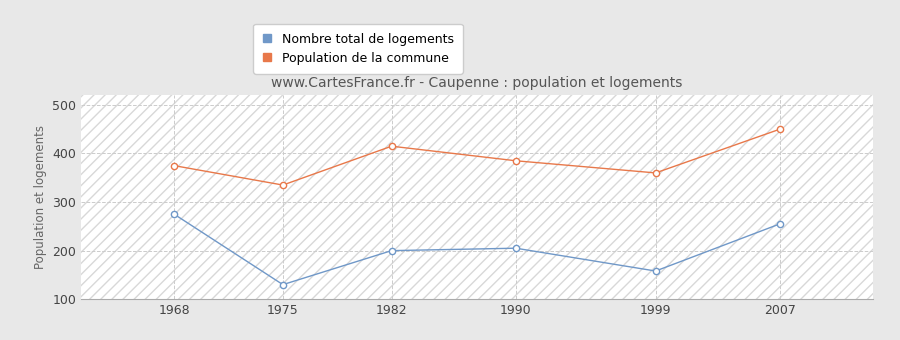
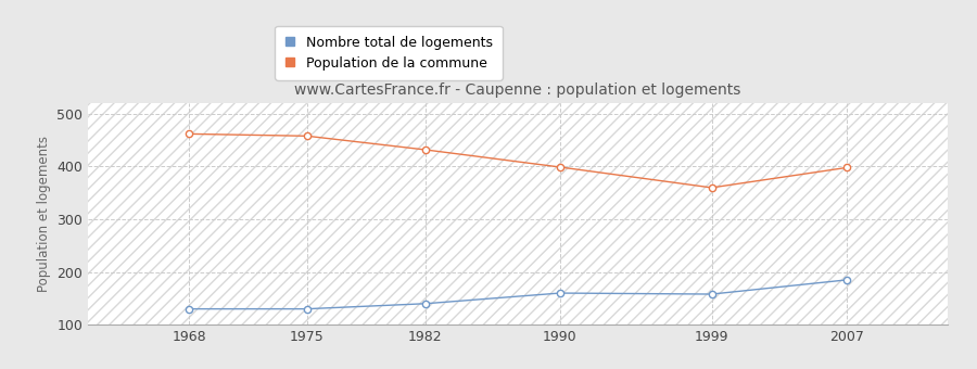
Nombre total de logements/1968: 275 -> 130
Population de la commune/1968: 375 -> 462
Population de la commune/1975: 335 -> 458
Nombre total de logements/1982: 200 -> 140
Population de la commune/1982: 415 -> 432
Nombre total de logements/1990: 205 -> 160
Population de la commune/1990: 385 -> 399
Nombre total de logements/2007: 255 -> 185
Population de la commune/2007: 450 -> 398
